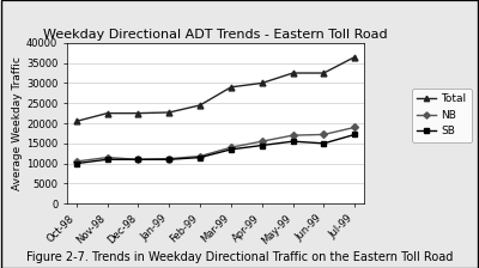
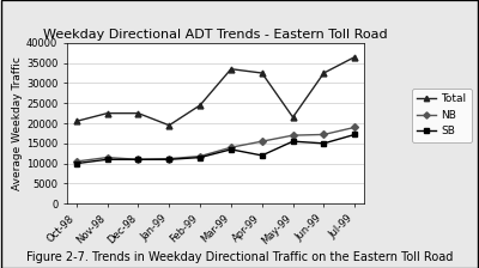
Total/Jan-99: 22700 -> 19500
Total/Mar-99: 29000 -> 33500
Total/Apr-99: 30000 -> 32500
SB/Apr-99: 14500 -> 12000
Total/May-99: 32500 -> 21500
